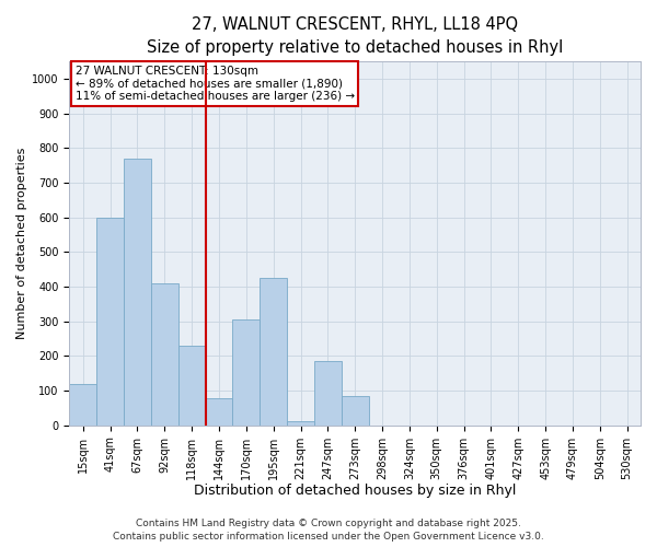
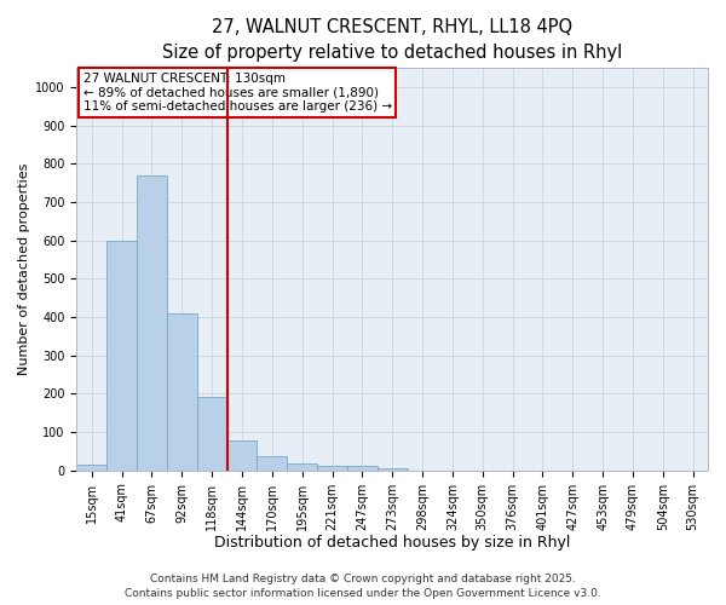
15sqm: 120 -> 15
118sqm: 230 -> 193
170sqm: 305 -> 38
195sqm: 425 -> 19
247sqm: 185 -> 13
273sqm: 85 -> 6
